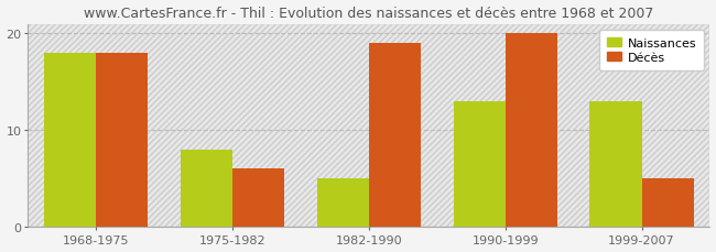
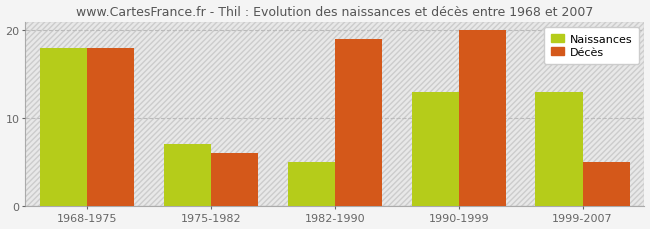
Naissances/1975-1982: 8 -> 7
